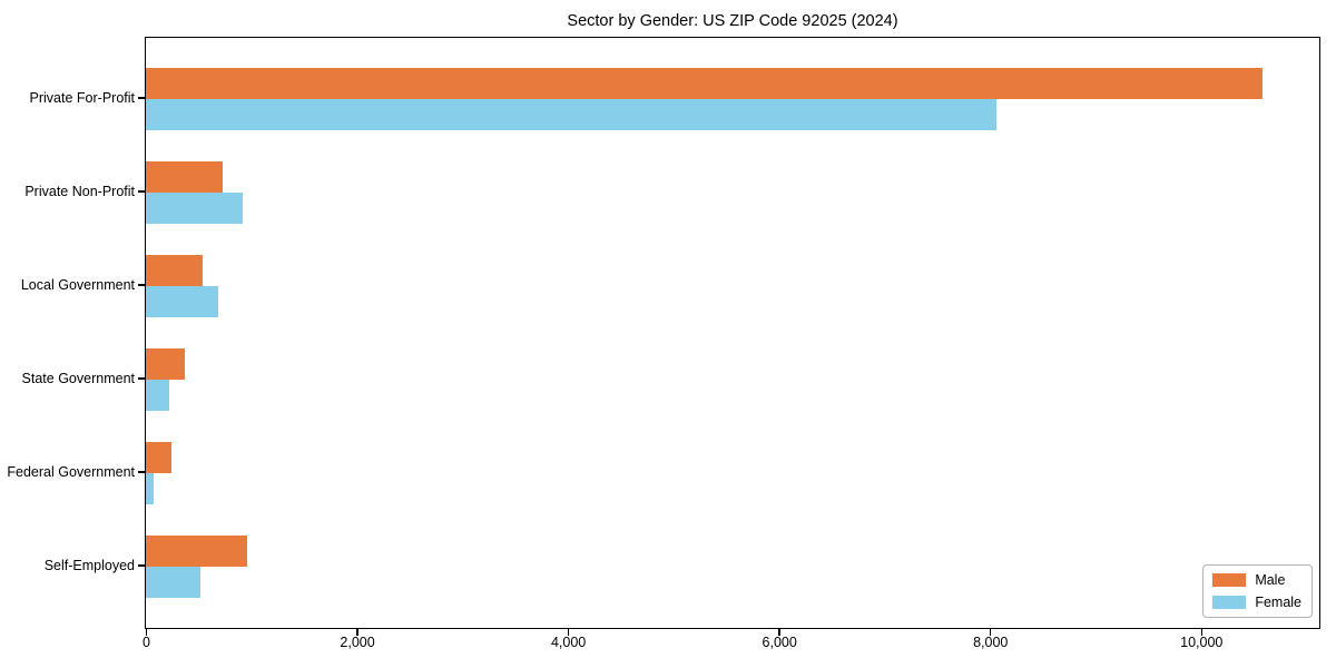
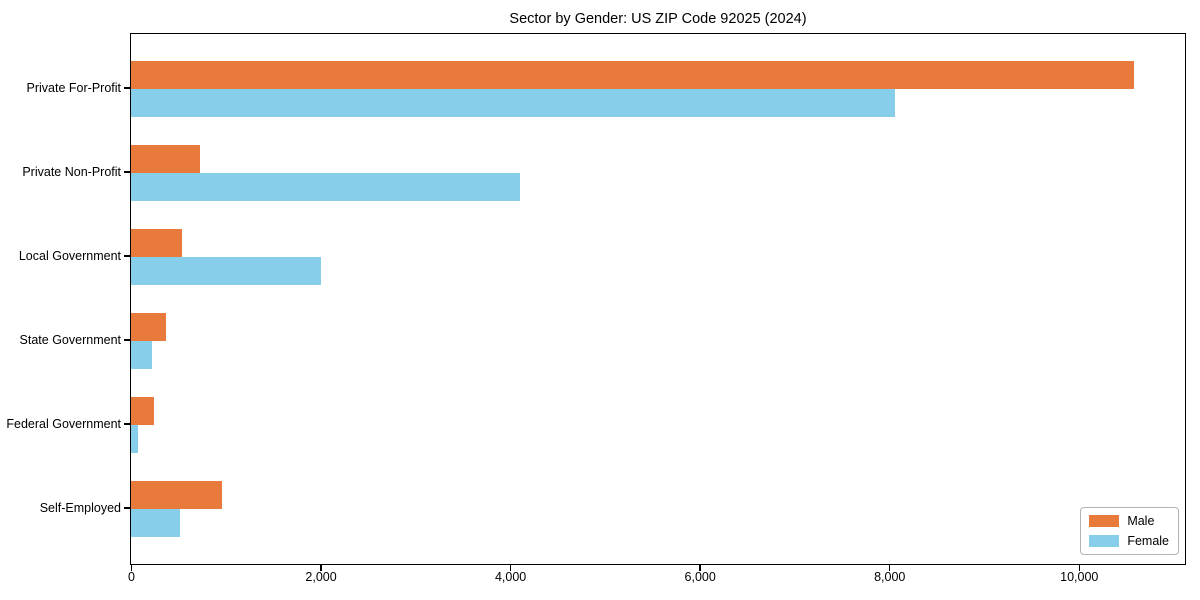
Female/Private Non-Profit: 900 -> 4100
Female/Local Government: 700 -> 2000
